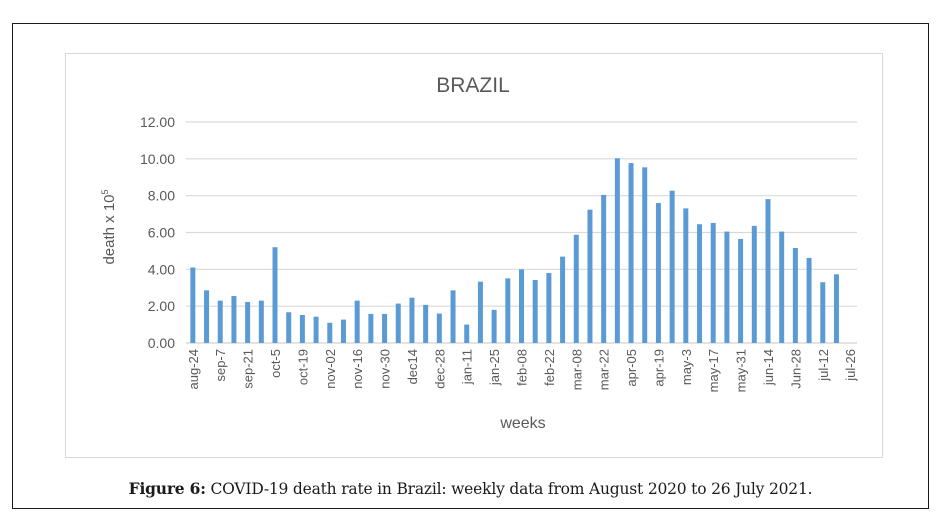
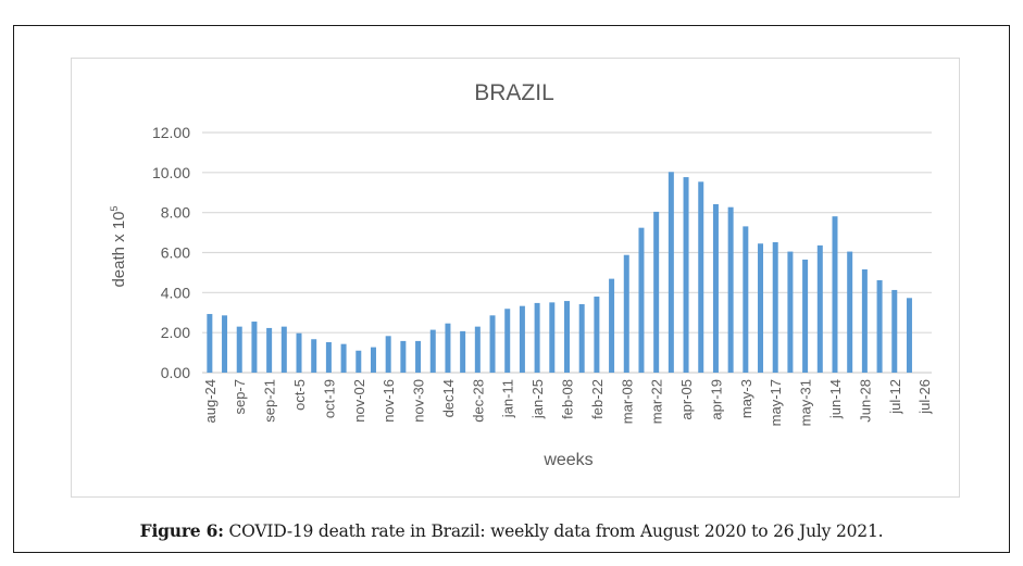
aug-24: 4.1 -> 2.9
oct-5: 5.2 -> 2.0
nov-16: 2.3 -> 1.8
dec-28: 1.6 -> 2.3
jan-11: 1.0 -> 3.2
jan-25: 1.8 -> 3.5
feb-08: 4.0 -> 3.6
apr-19: 7.6 -> 8.4
jul-12: 3.3 -> 4.1
